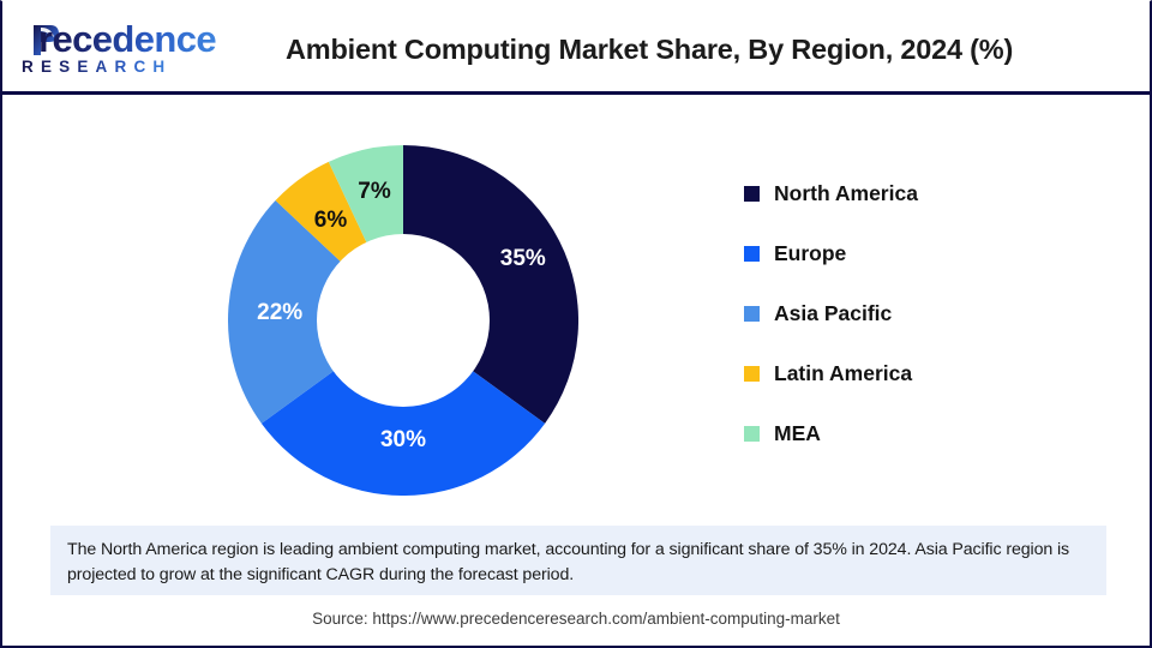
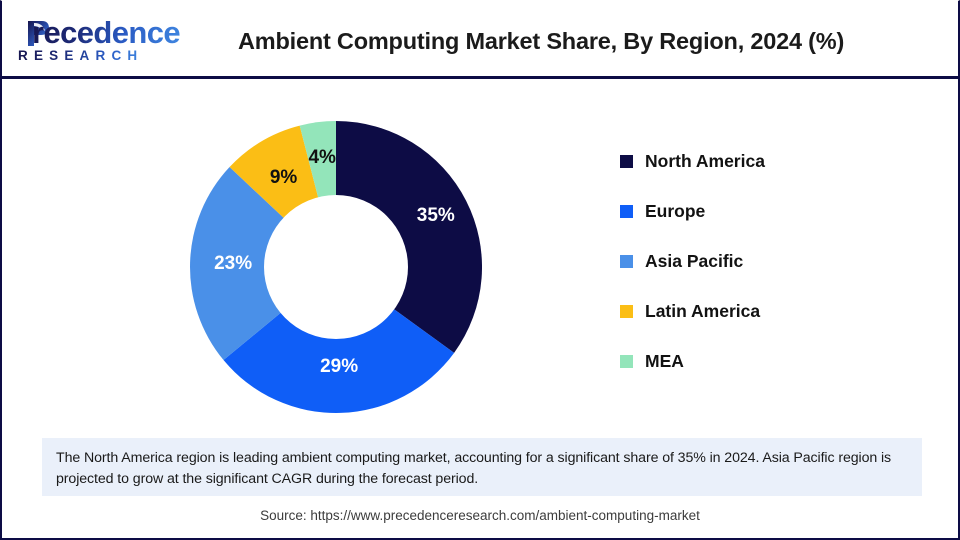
Europe: 30% -> 29%
Asia Pacific: 22% -> 23%
Latin America: 6% -> 9%
MEA: 7% -> 4%
